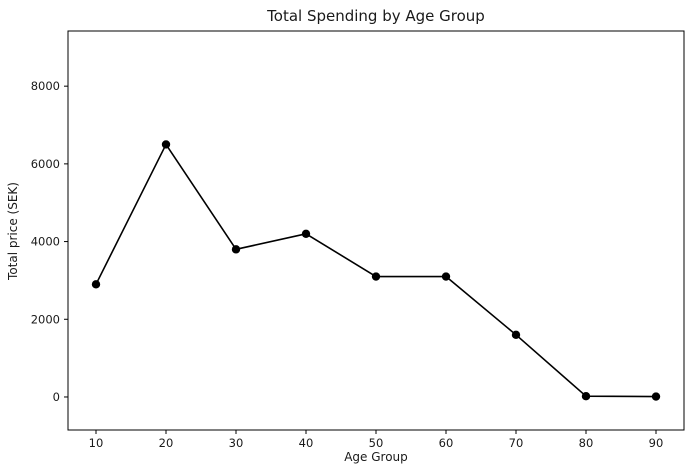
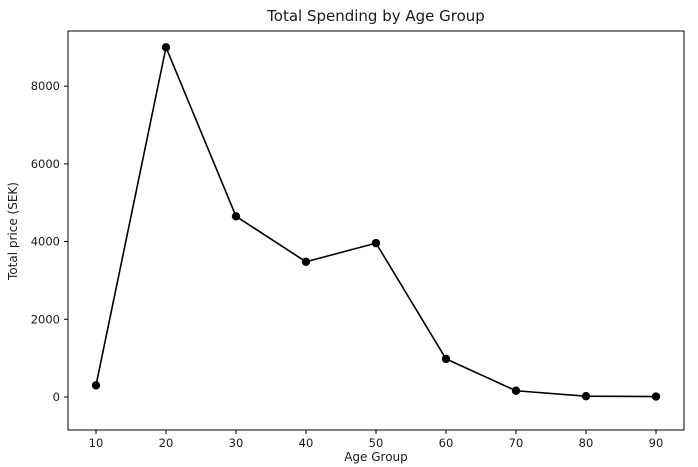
10: 2900 -> 300
20: 6500 -> 9000
30: 3800 -> 4600
40: 4200 -> 3500
50: 3100 -> 4000
60: 3100 -> 1000
70: 1600 -> 200
